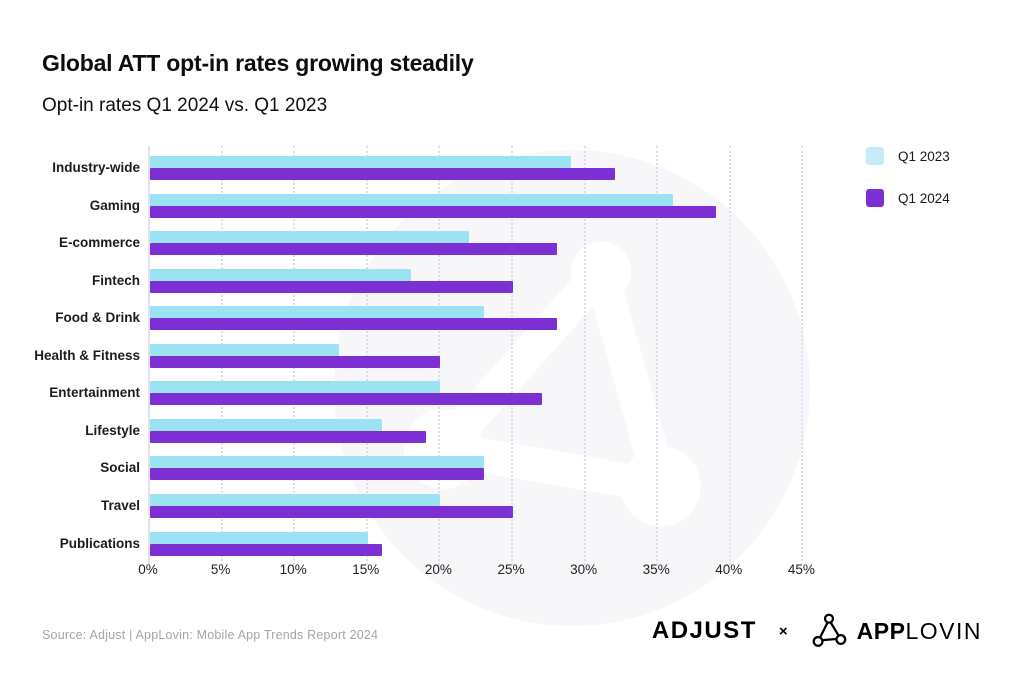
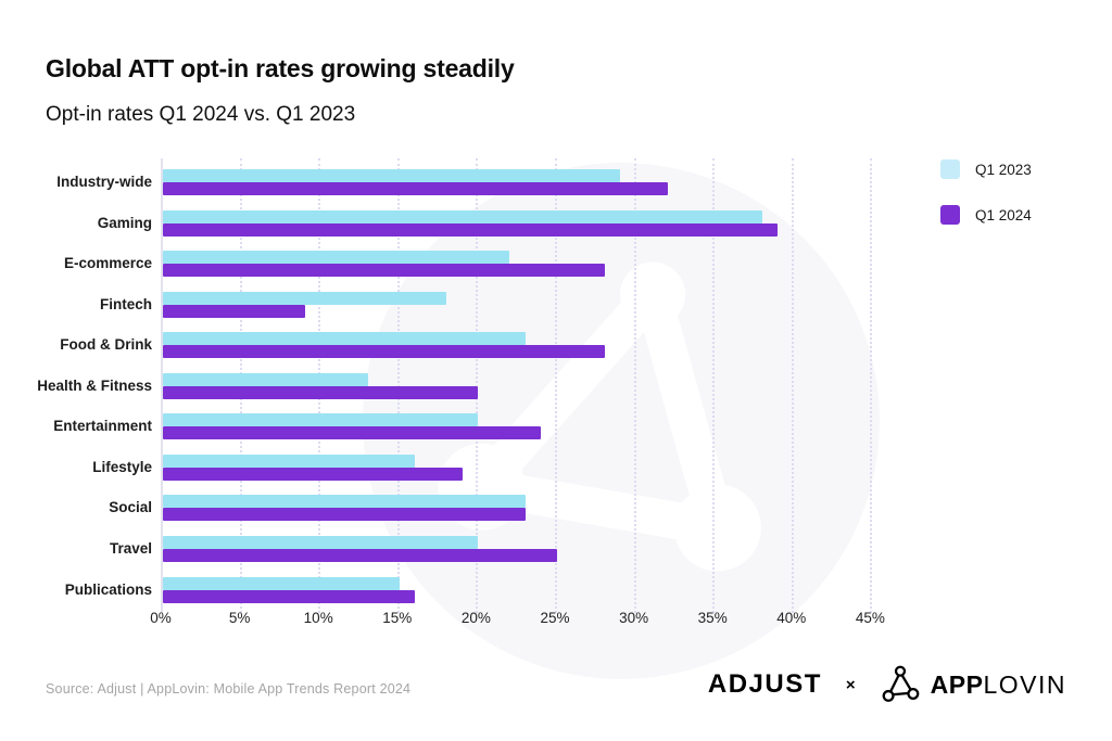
Q1 2023/Gaming: 36% -> 38%
Q1 2024/Fintech: 25% -> 9%
Q1 2024/Entertainment: 27% -> 24%
